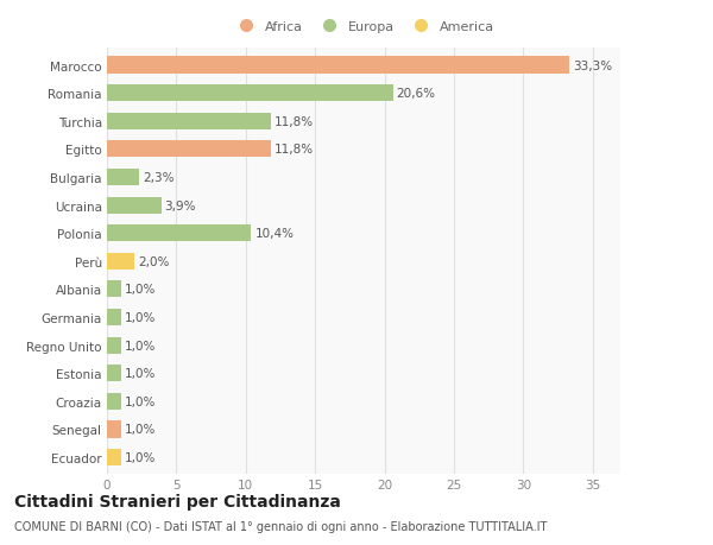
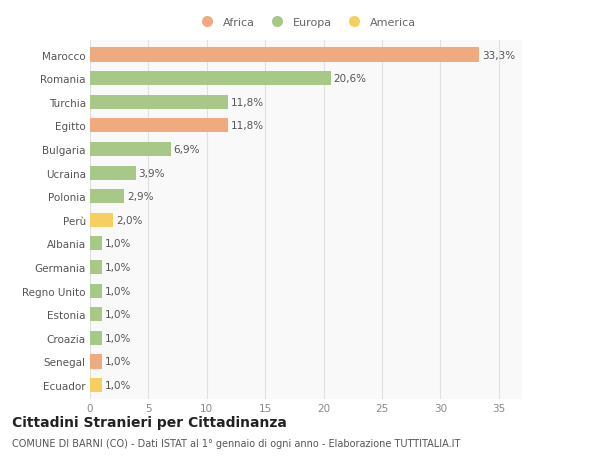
Bulgaria: 2,3% -> 6,9%
Polonia: 10,4% -> 2,9%
